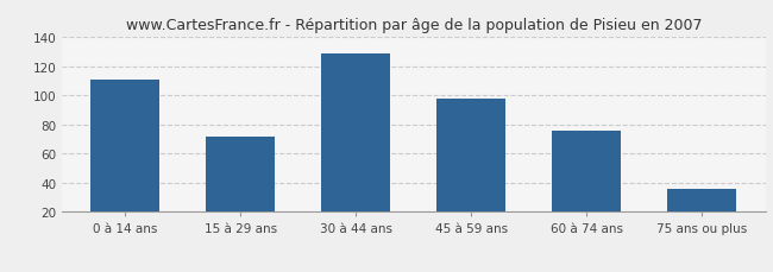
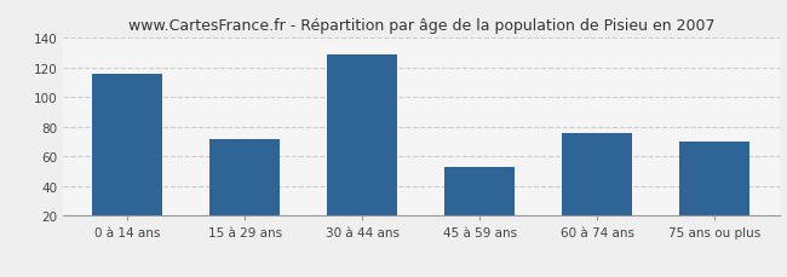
0 à 14 ans: 111 -> 116
45 à 59 ans: 98 -> 53
75 ans ou plus: 36 -> 70
